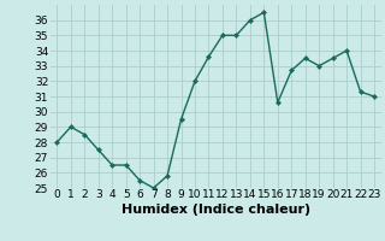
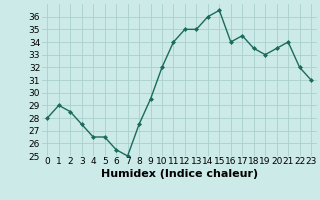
8: 25.8 -> 27.5
11: 33.6 -> 34.0
16: 30.6 -> 34.0
17: 32.7 -> 34.5
22: 31.3 -> 32.0
